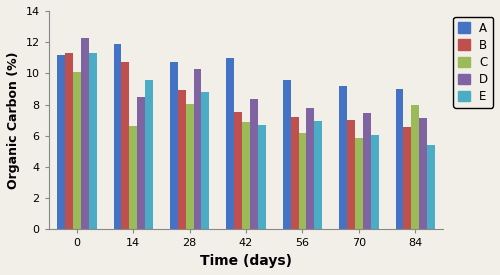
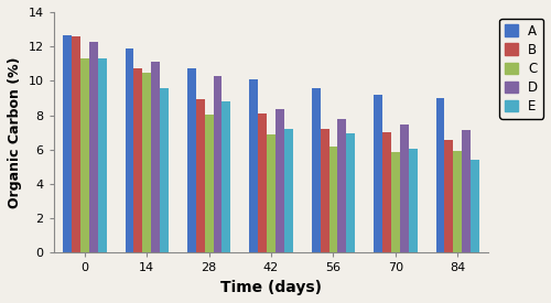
A/0: 11.2 -> 12.7
B/0: 11.3 -> 12.6
C/0: 10.1 -> 11.3
C/14: 6.6 -> 10.4
D/14: 8.5 -> 11.1
A/42: 11.0 -> 10.1
B/42: 7.5 -> 8.1
E/42: 6.7 -> 7.2
C/84: 8.0 -> 5.9
